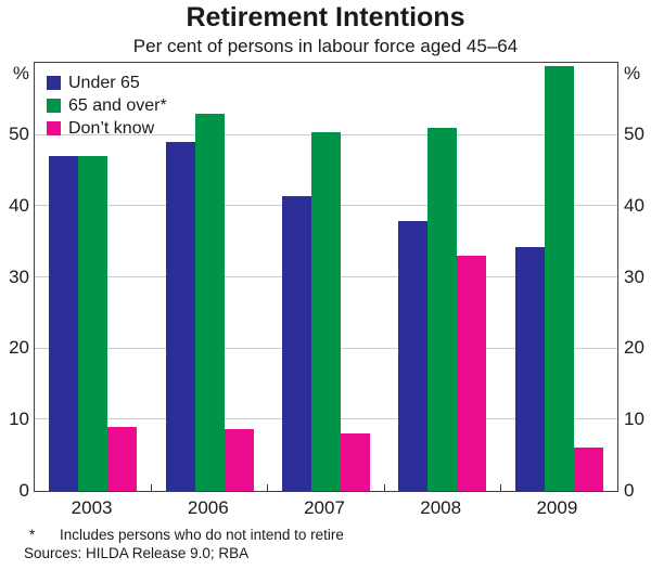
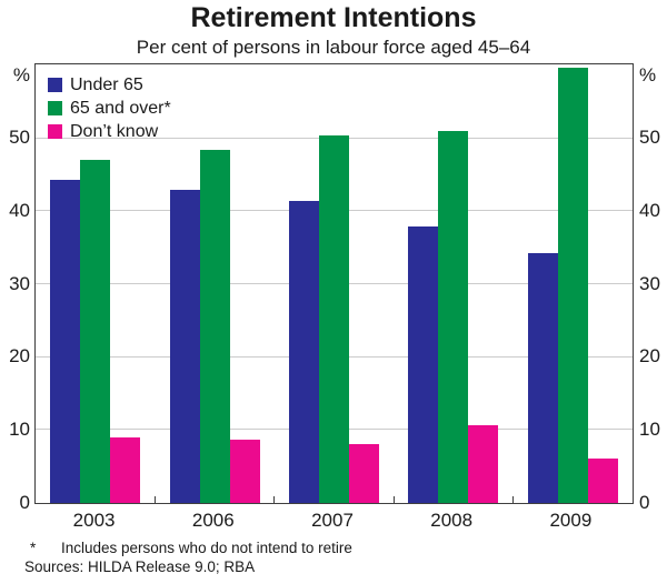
Under 65/2003: 47 -> 44
Under 65/2006: 49 -> 43
65 and over*/2006: 53 -> 48
Don’t know/2008: 33 -> 11
